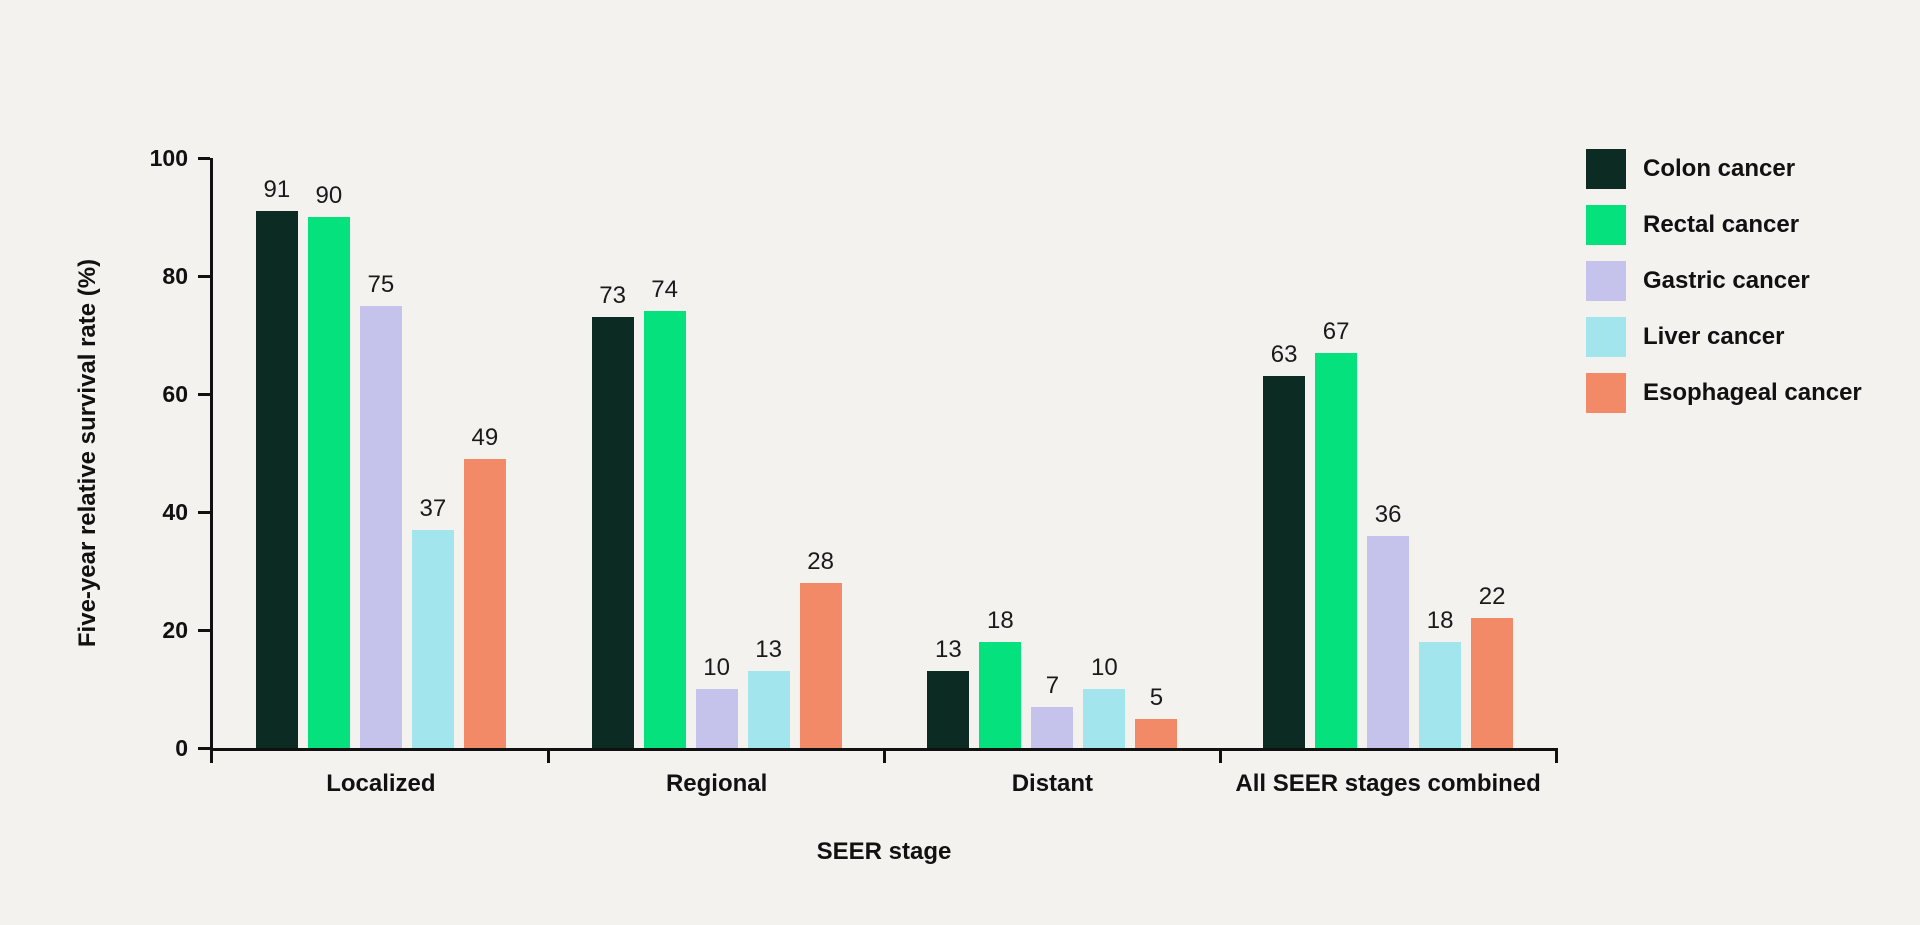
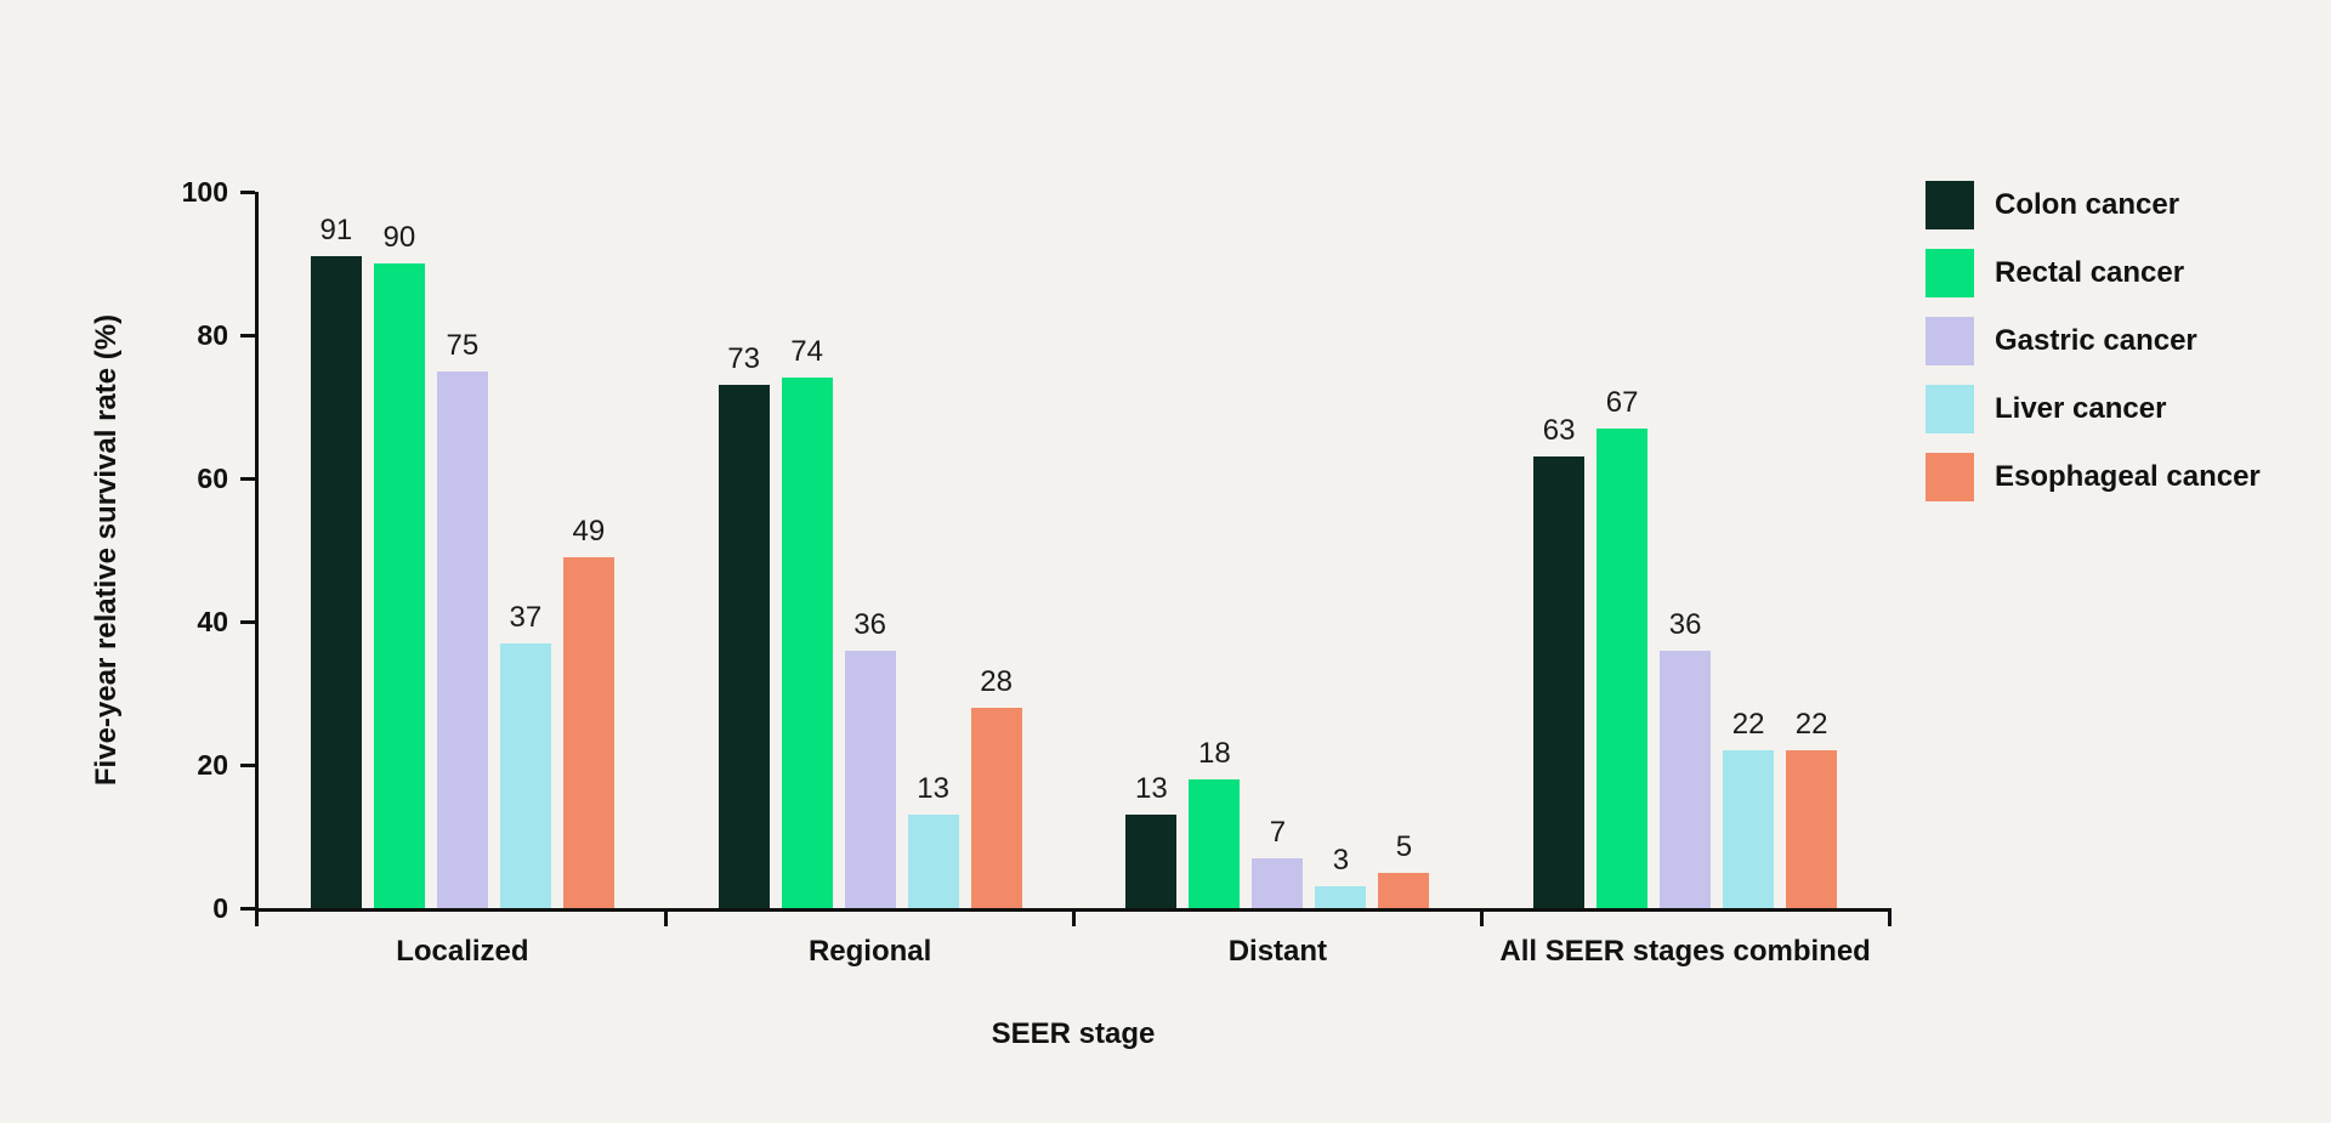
Gastric cancer/Regional: 10 -> 36
Liver cancer/Distant: 10 -> 3
Liver cancer/All SEER stages combined: 18 -> 22
